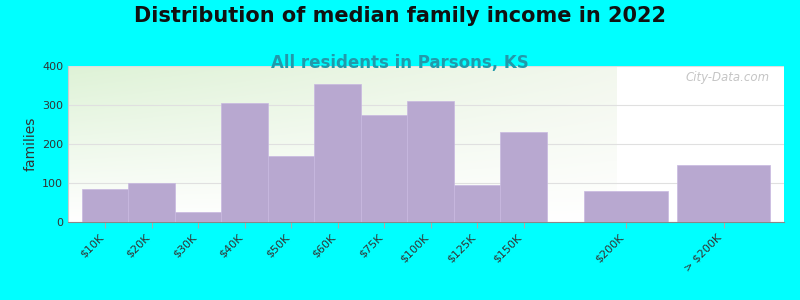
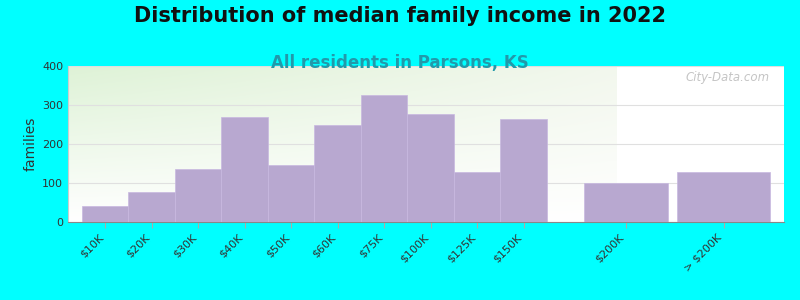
$10K: 85 -> 40
$20K: 100 -> 78
$30K: 25 -> 135
$40K: 305 -> 270
$50K: 170 -> 145
$60K: 355 -> 248
$75K: 275 -> 325
$100K: 310 -> 278
$125K: 95 -> 128
$150K: 230 -> 265
$200K: 80 -> 100
> $200K: 145 -> 128
